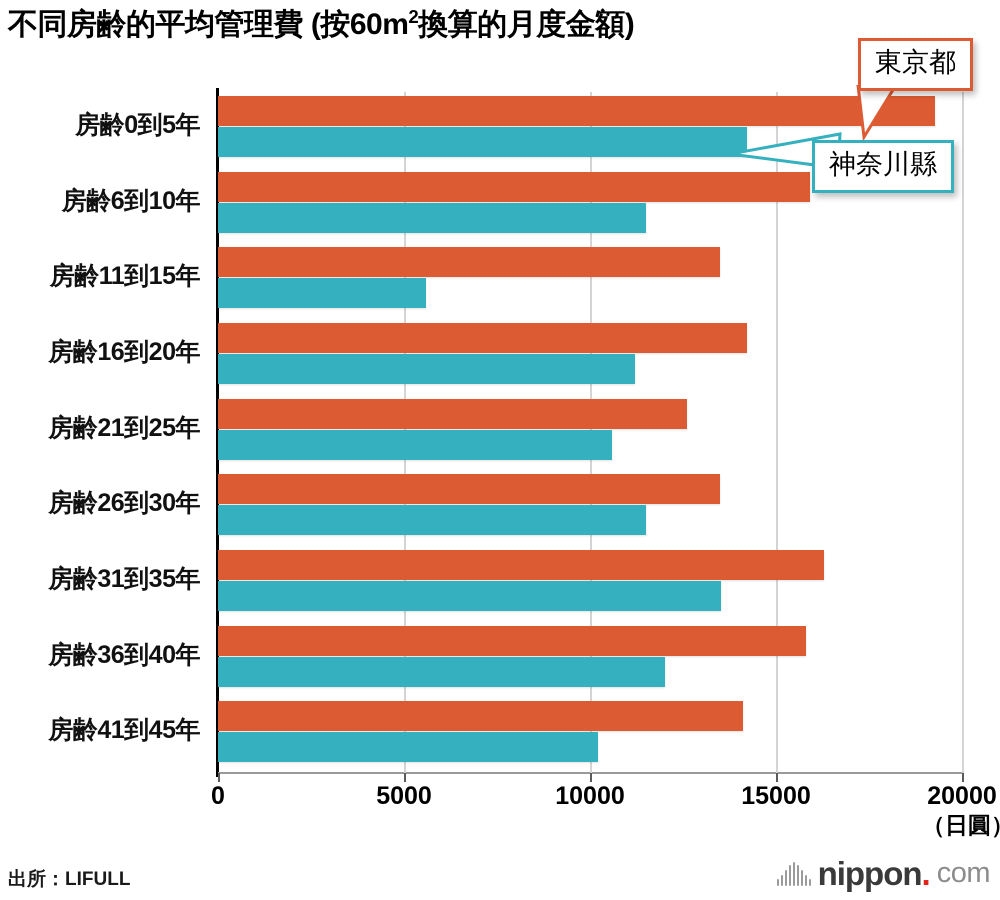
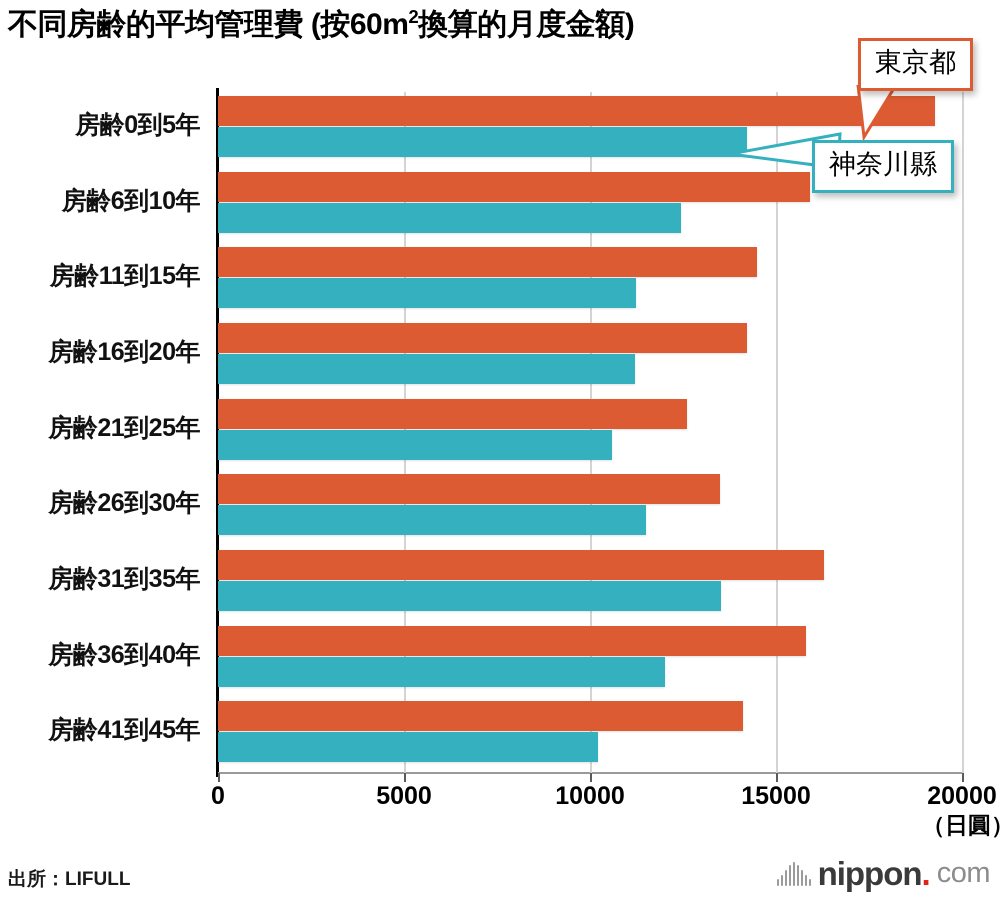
神奈川縣/房齢6到10年: 11500 -> 12400
東京都/房齢11到15年: 13500 -> 14500
神奈川縣/房齢11到15年: 5600 -> 11200
